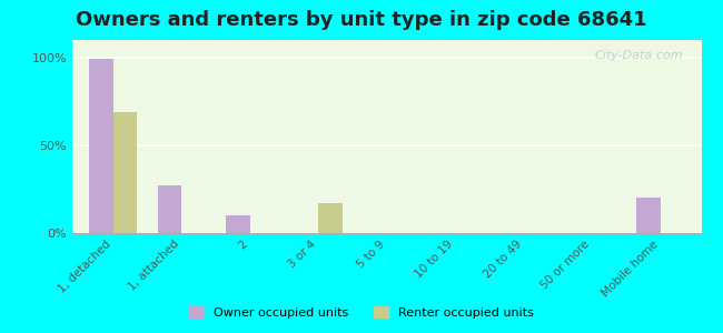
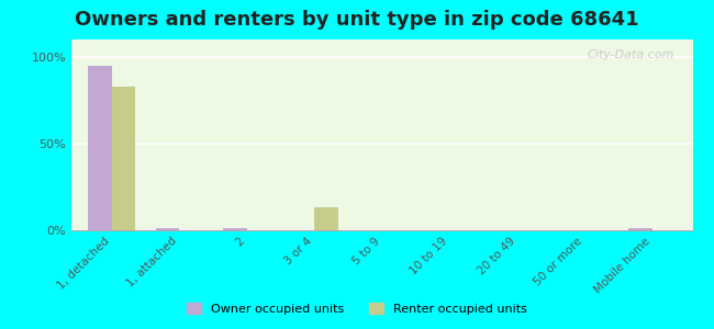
Owner occupied units/1, detached: 99% -> 95%
Renter occupied units/1, detached: 69% -> 83%
Owner occupied units/1, attached: 27% -> 2%
Owner occupied units/2: 10% -> 2%
Renter occupied units/3 or 4: 17% -> 13%
Owner occupied units/Mobile home: 20% -> 2%
